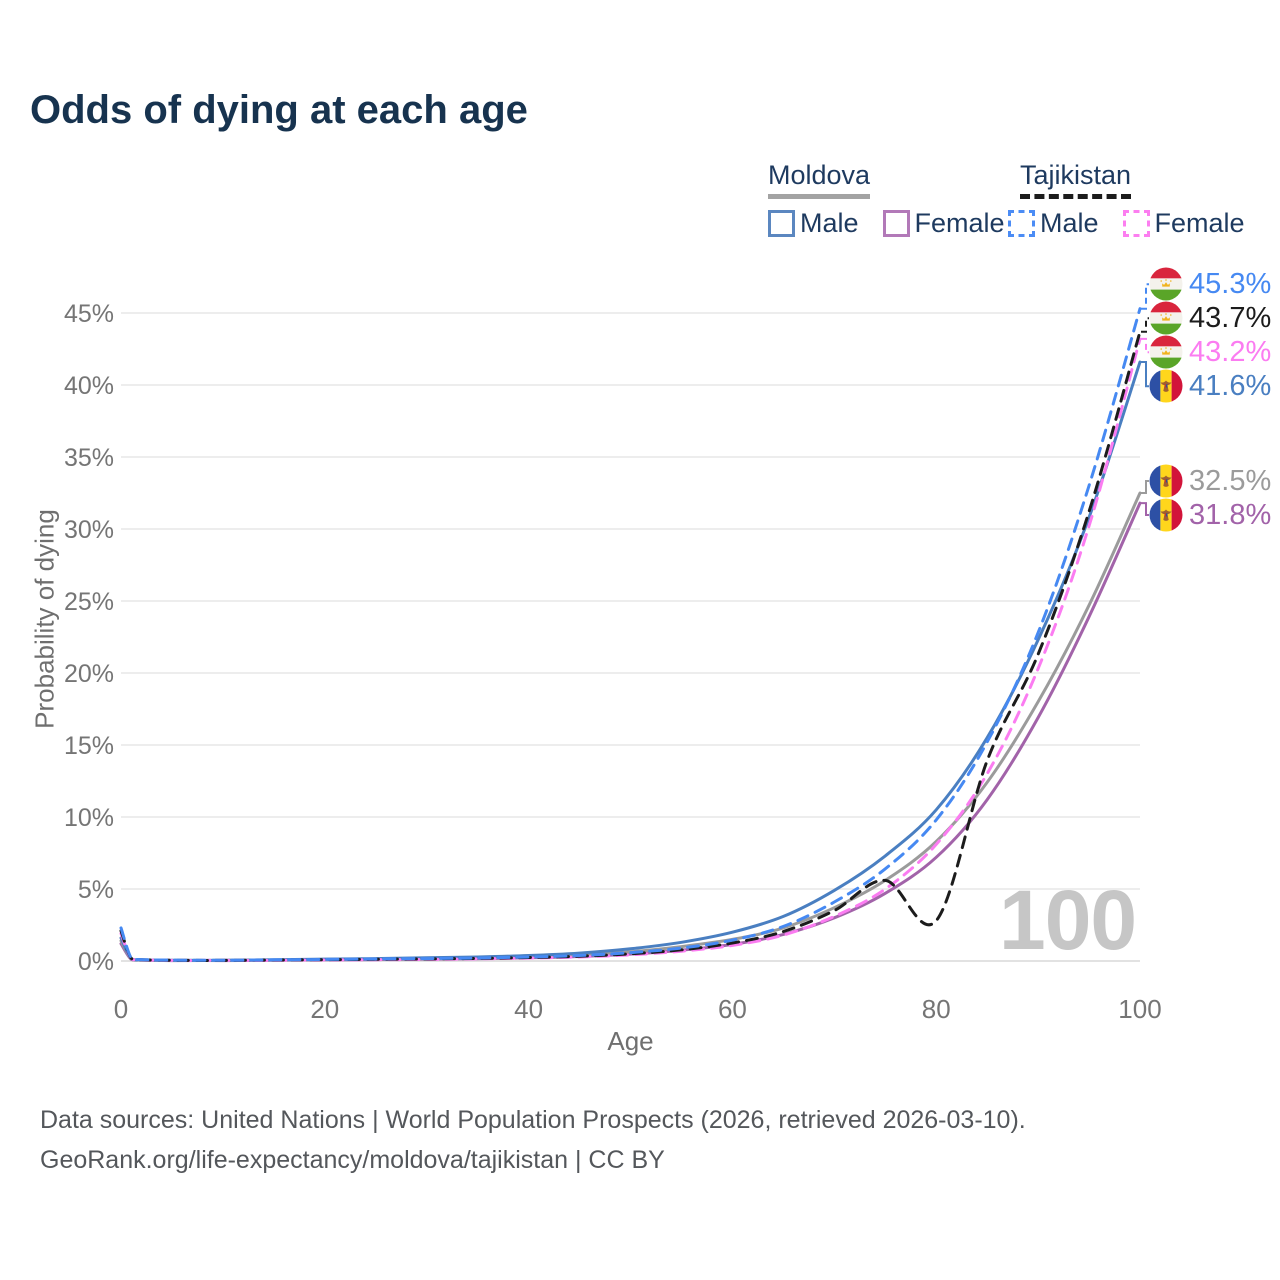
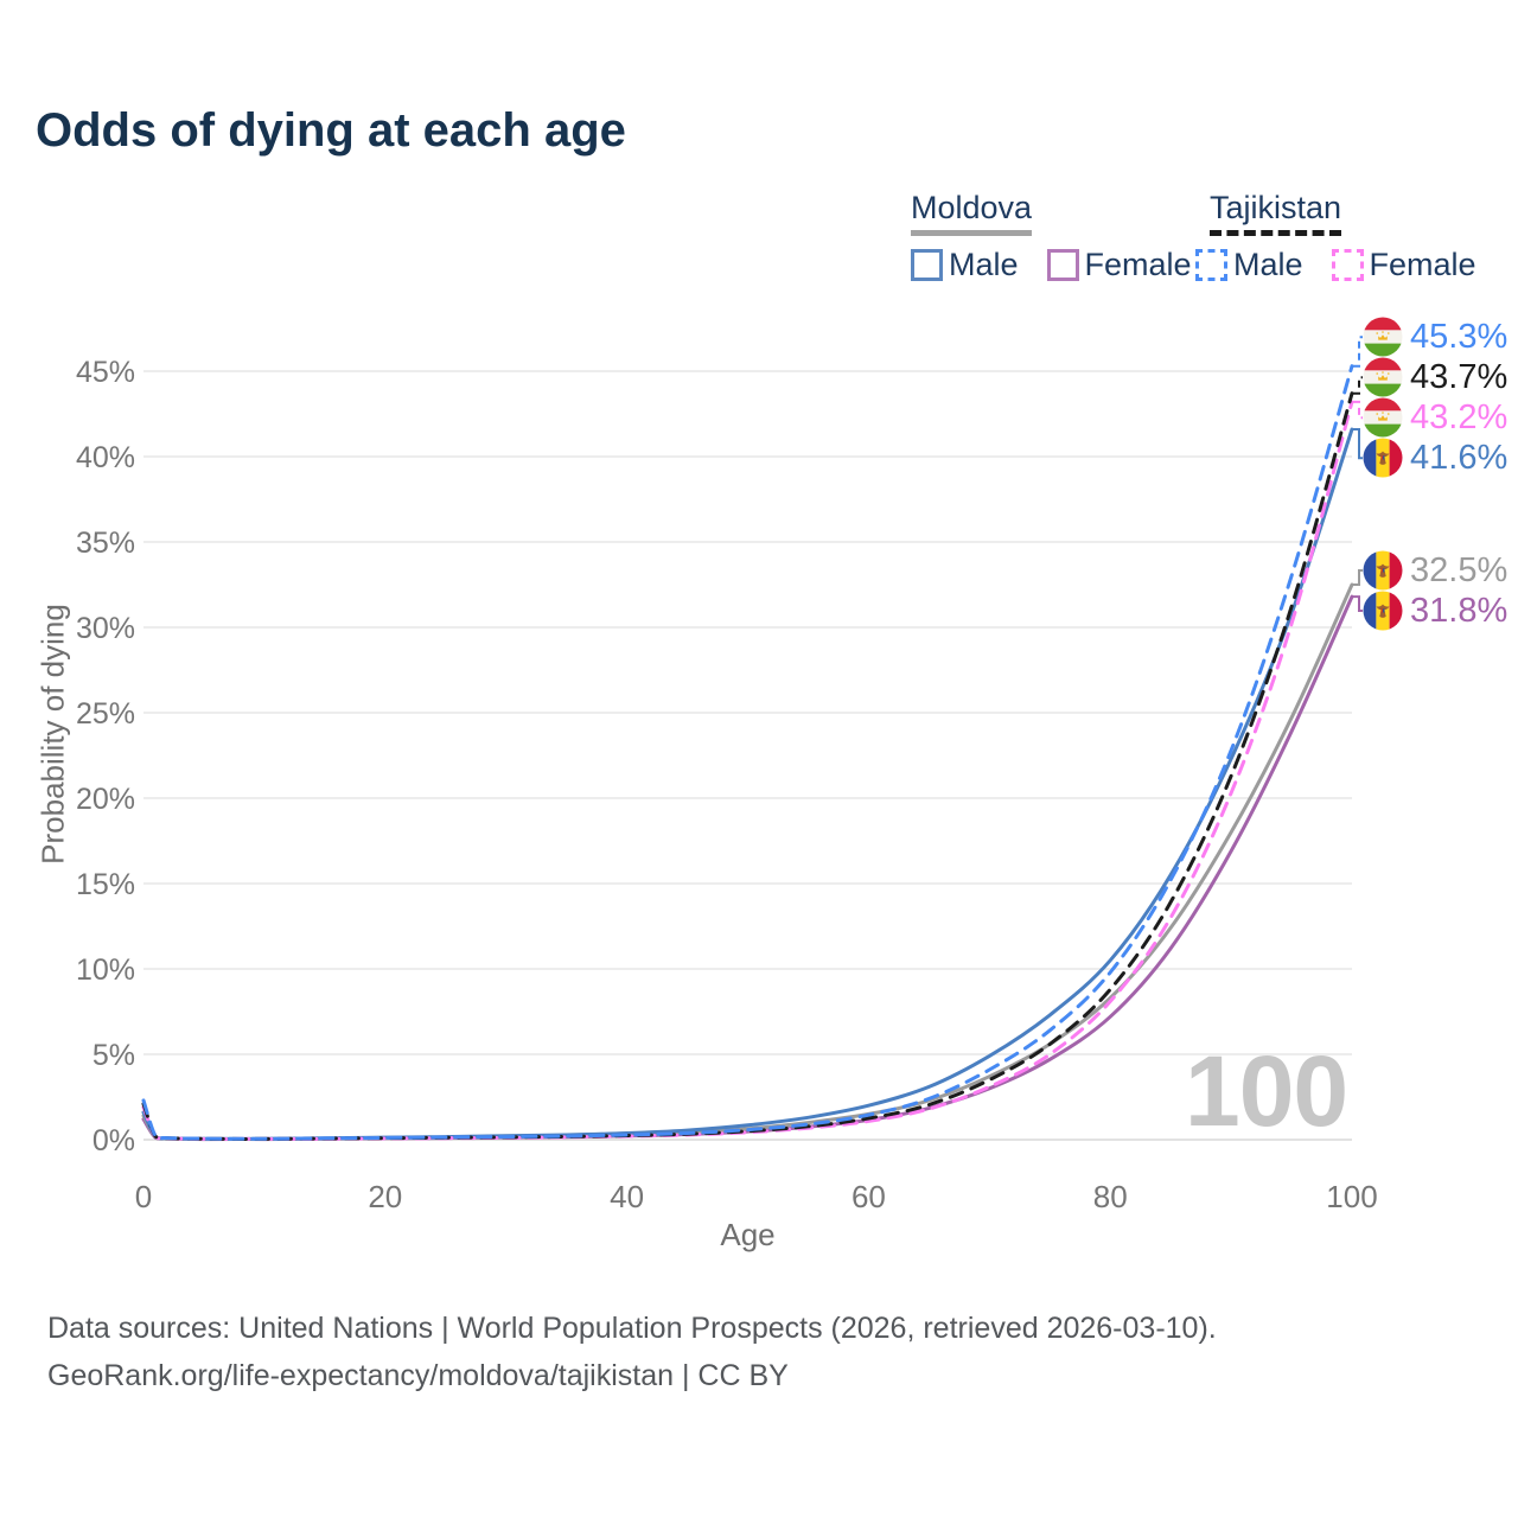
Tajikistan/80: 2.8% -> 8.8%
